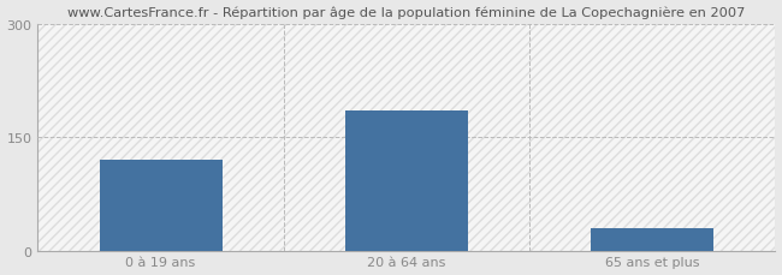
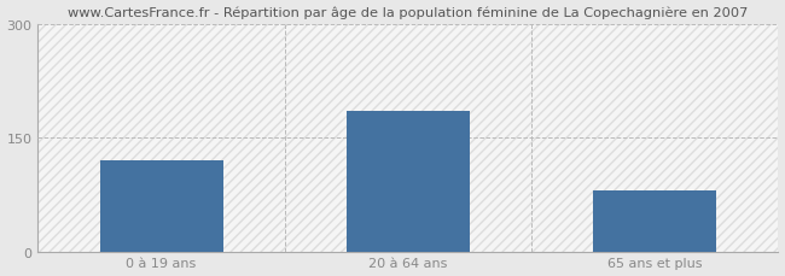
65 ans et plus: 30 -> 80
